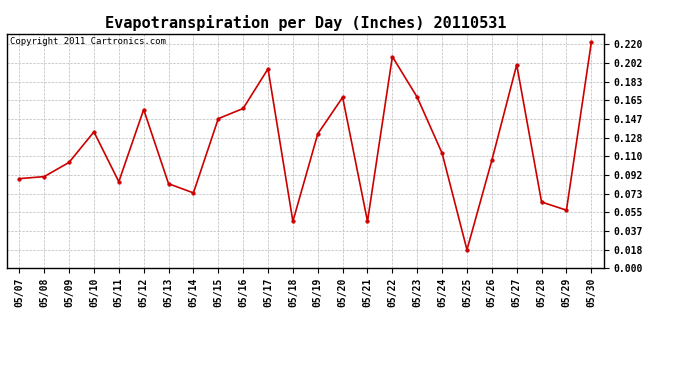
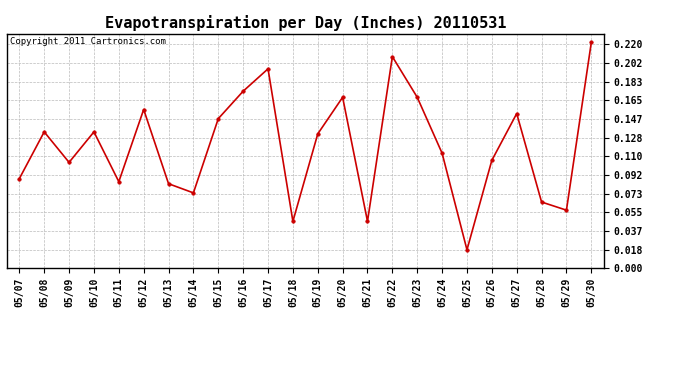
05/08: 0.090 -> 0.134
05/16: 0.157 -> 0.174
05/27: 0.200 -> 0.152
